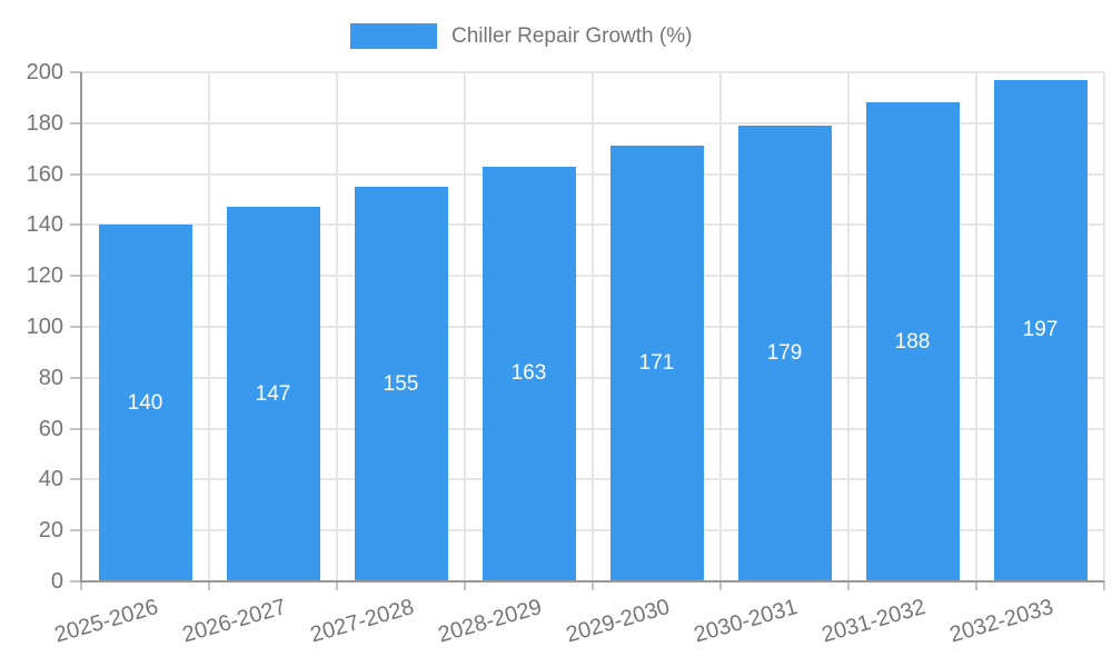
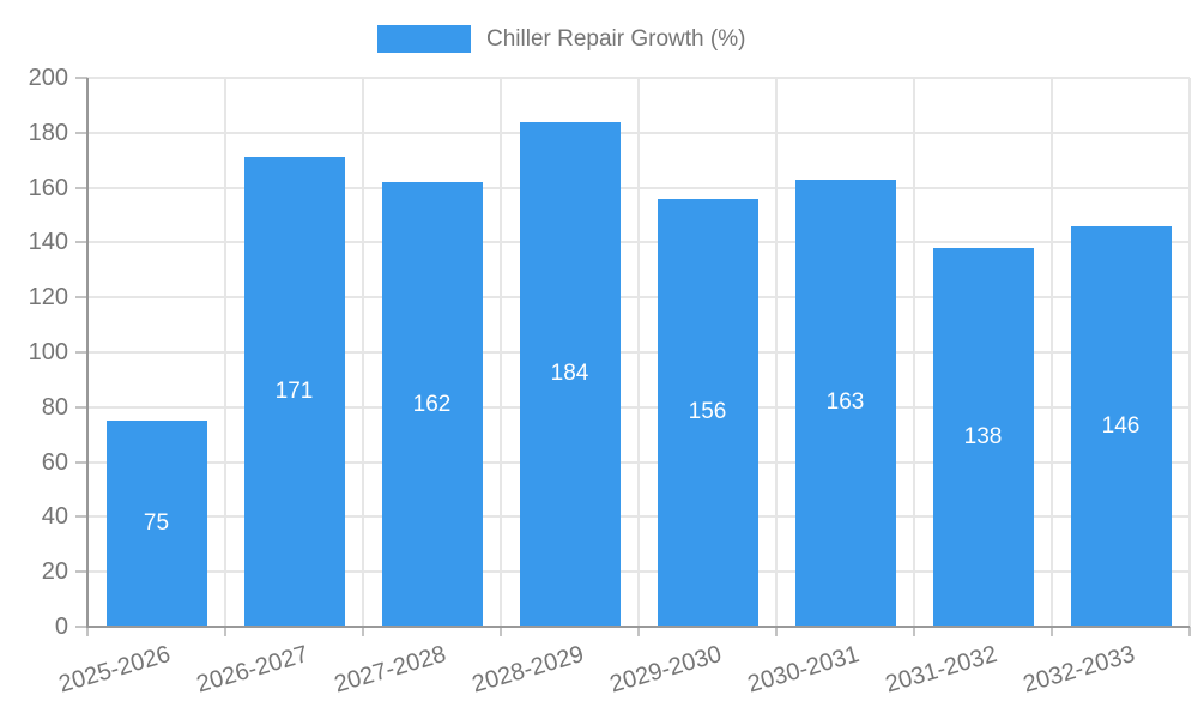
2025-2026: 140 -> 75
2026-2027: 147 -> 171
2027-2028: 155 -> 162
2028-2029: 163 -> 184
2029-2030: 171 -> 156
2030-2031: 179 -> 163
2031-2032: 188 -> 138
2032-2033: 197 -> 146
